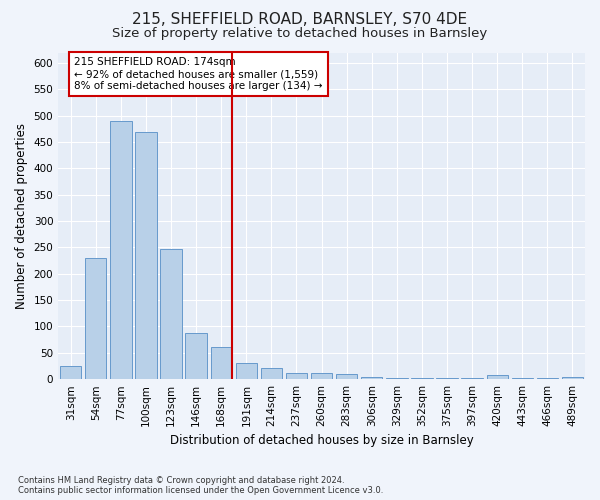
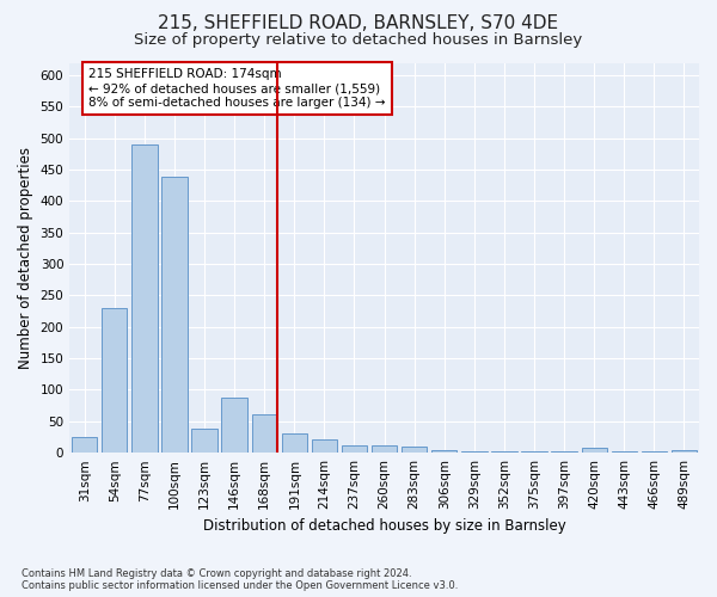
100sqm: 470 -> 438
123sqm: 248 -> 38
